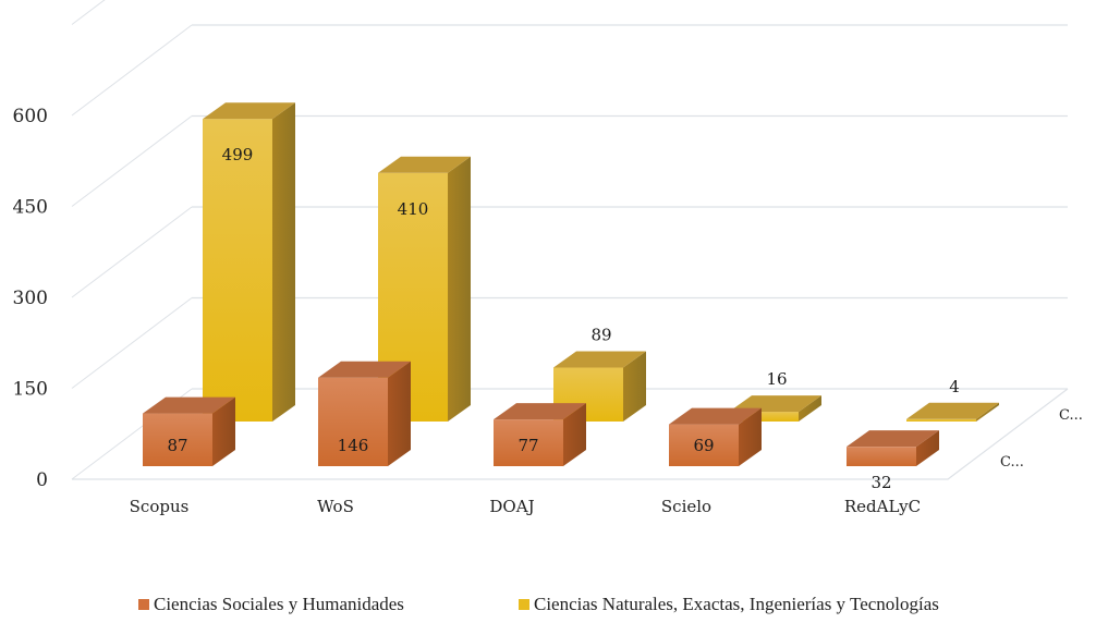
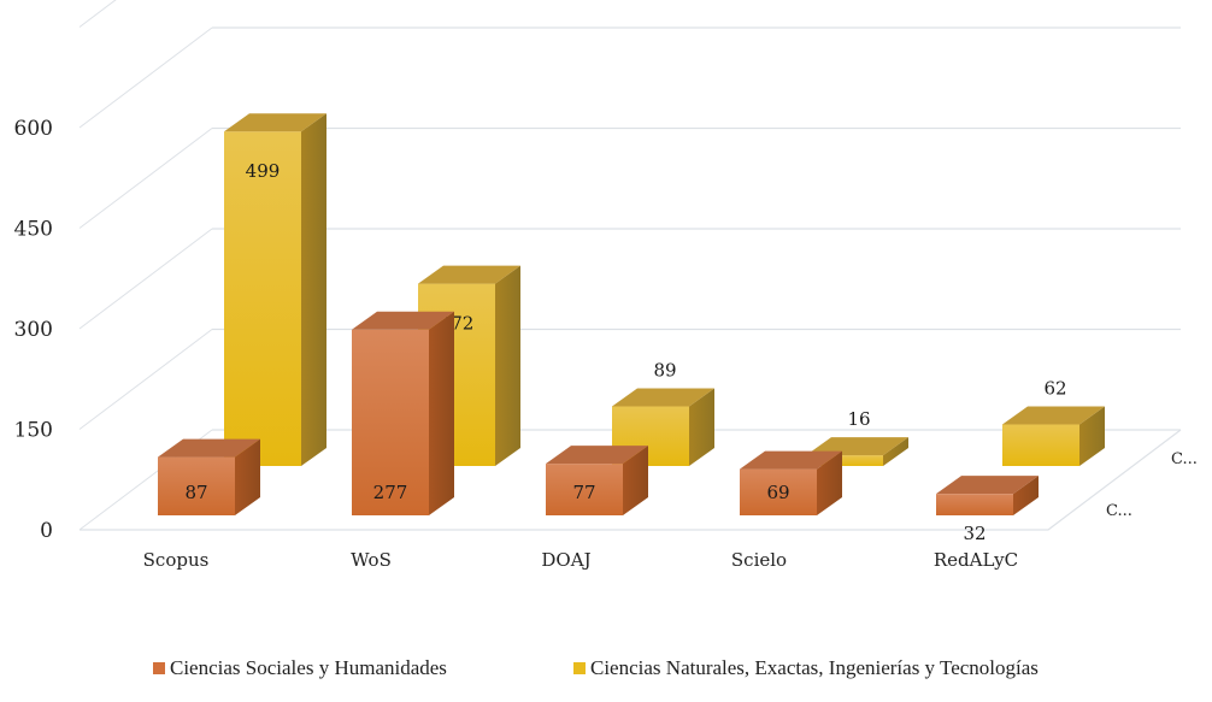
Ciencias Sociales y Humanidades/WoS: 146 -> 277
Ciencias Naturales, Exactas, Ingenierías y Tecnologías/WoS: 410 -> 272
Ciencias Naturales, Exactas, Ingenierías y Tecnologías/RedALyC: 4 -> 62
